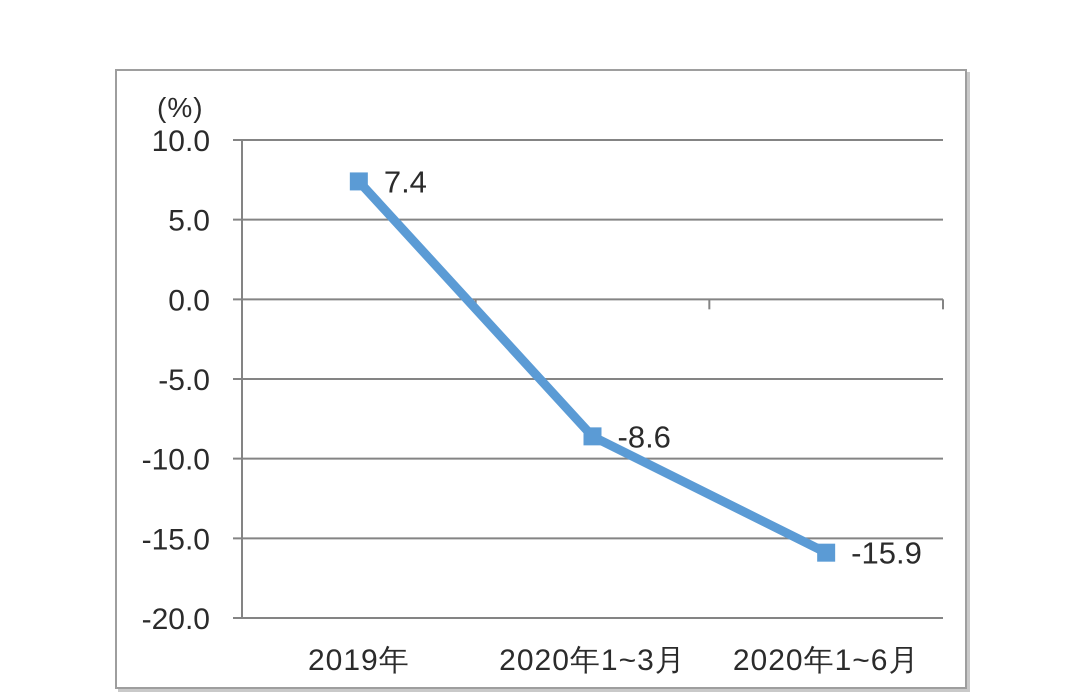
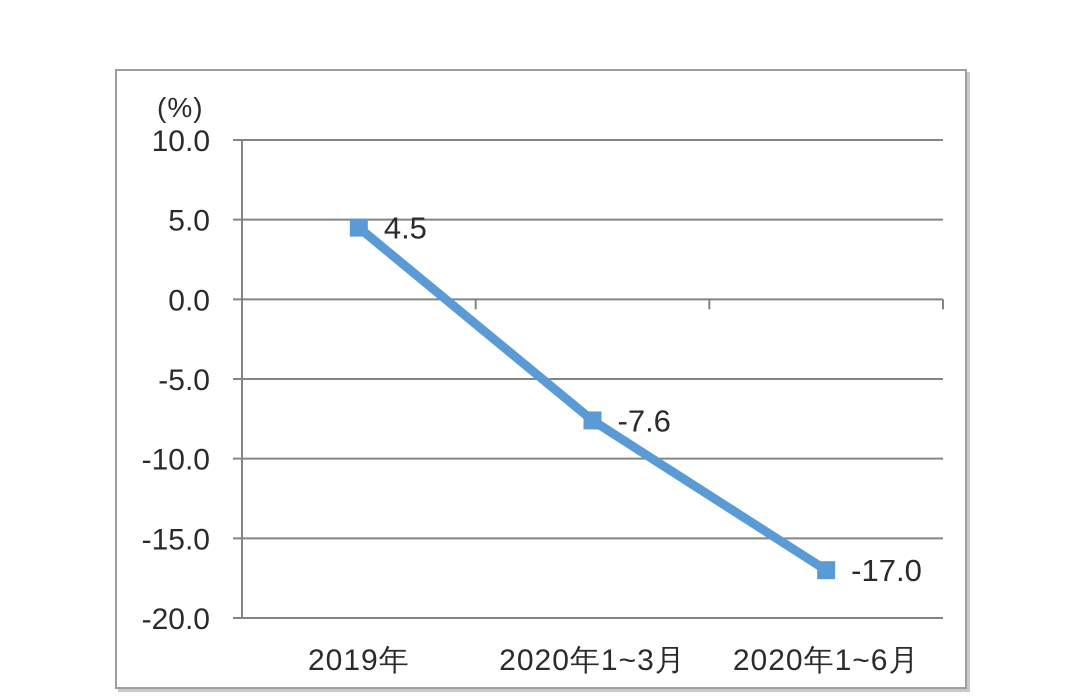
2019年: 7.4 -> 4.5
2020年1~3月: -8.6 -> -7.6
2020年1~6月: -15.9 -> -17.0
